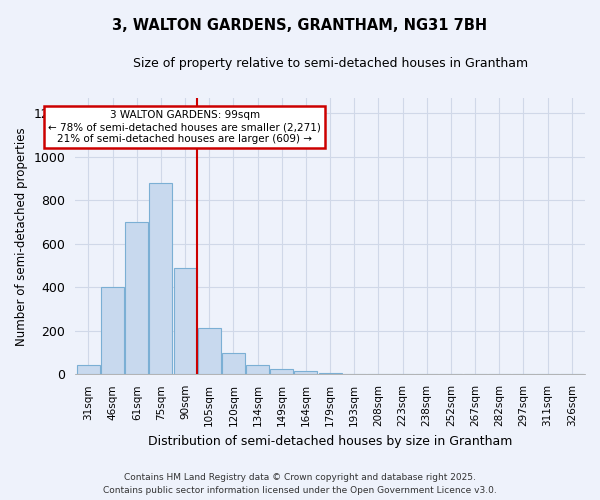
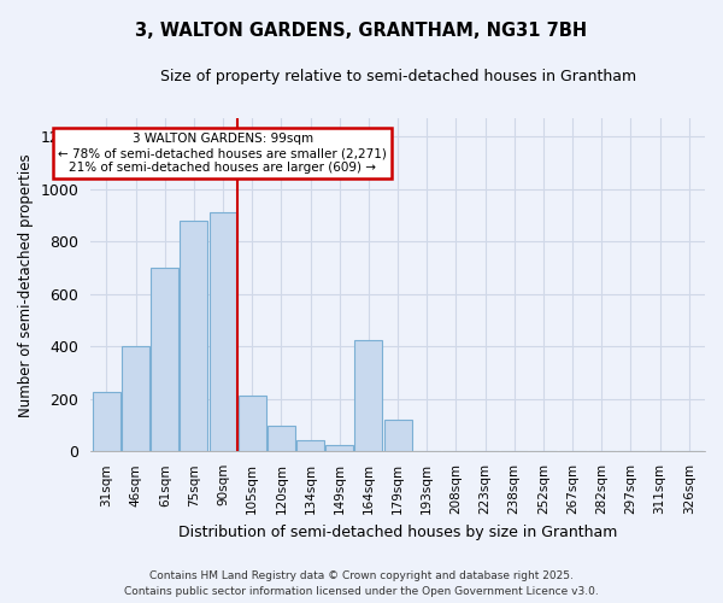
31sqm: 45 -> 225
90sqm: 490 -> 910
164sqm: 15 -> 425
179sqm: 5 -> 120
